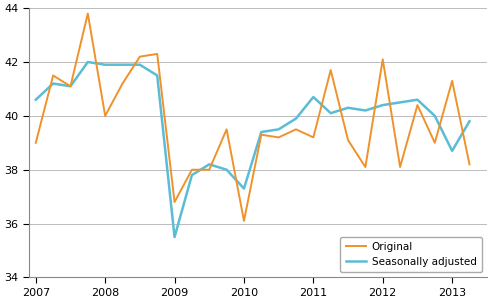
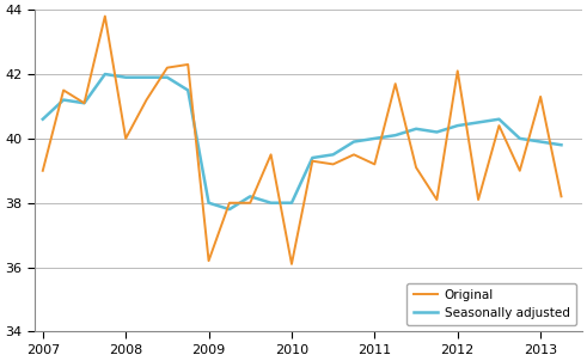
Original/2009: 36.8 -> 36.2
Seasonally adjusted/2009: 35.5 -> 38.0
Seasonally adjusted/2010: 37.3 -> 38.0
Seasonally adjusted/2011: 40.7 -> 40.0
Seasonally adjusted/2013: 38.7 -> 39.9
